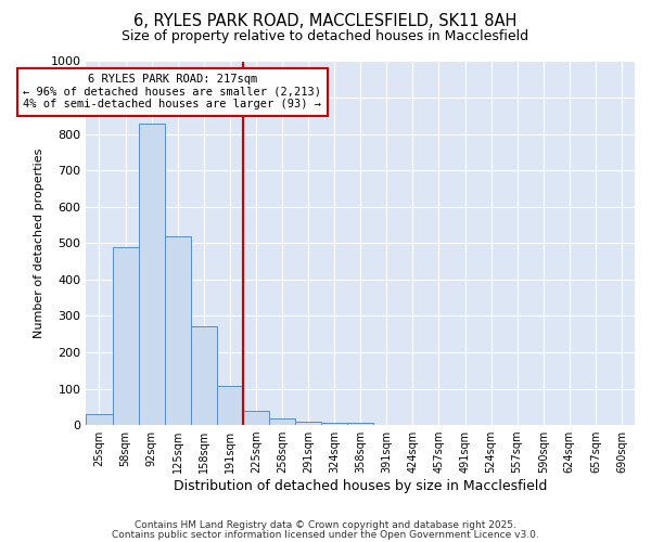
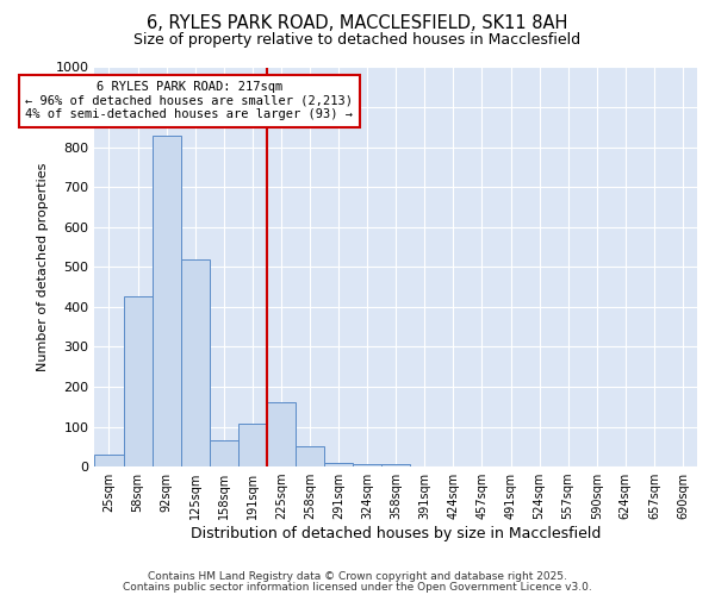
58sqm: 490 -> 425
158sqm: 270 -> 65
225sqm: 40 -> 160
258sqm: 18 -> 50
